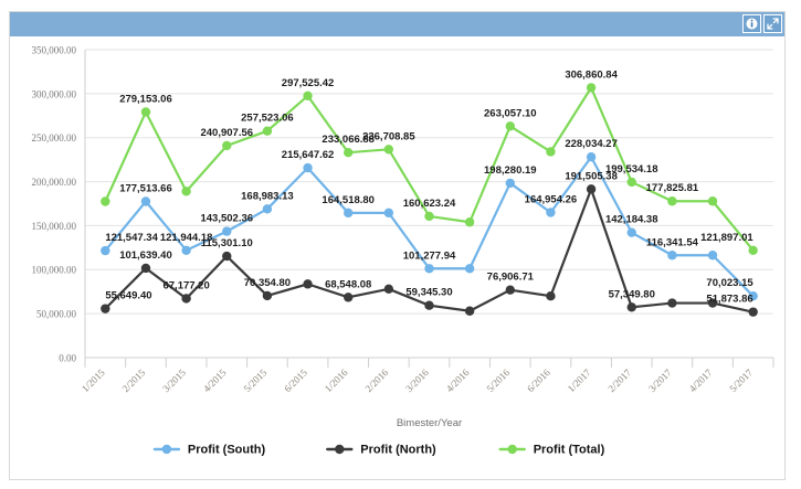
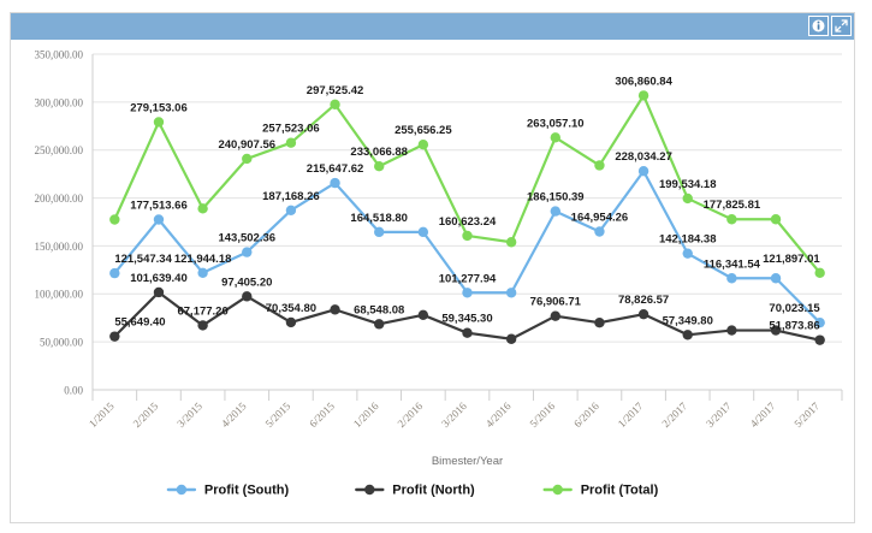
Profit (North)/4/2015: 115,301.10 -> 97,405.20
Profit (South)/5/2015: 168,983.13 -> 187,168.26
Profit (Total)/2/2016: 236,708.85 -> 255,656.25
Profit (South)/5/2016: 198,280.19 -> 186,150.39
Profit (North)/1/2017: 191,505.38 -> 78,826.57
